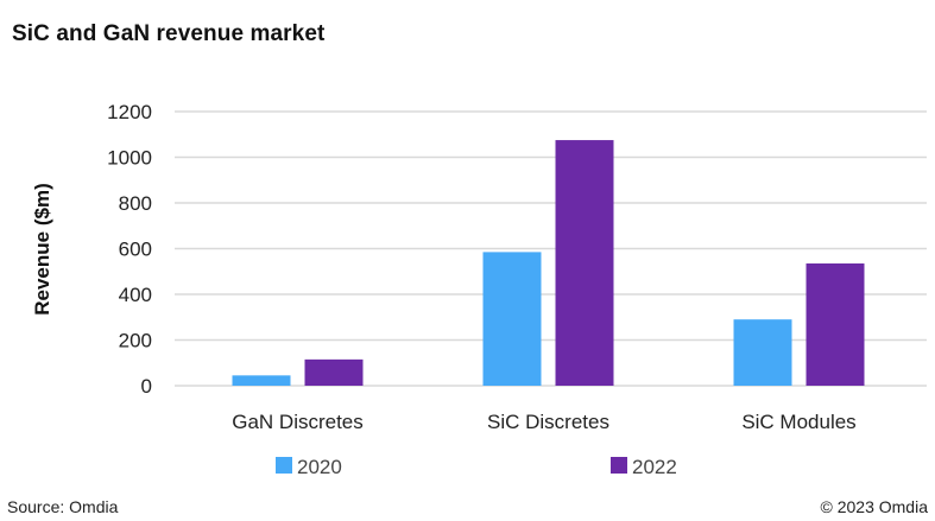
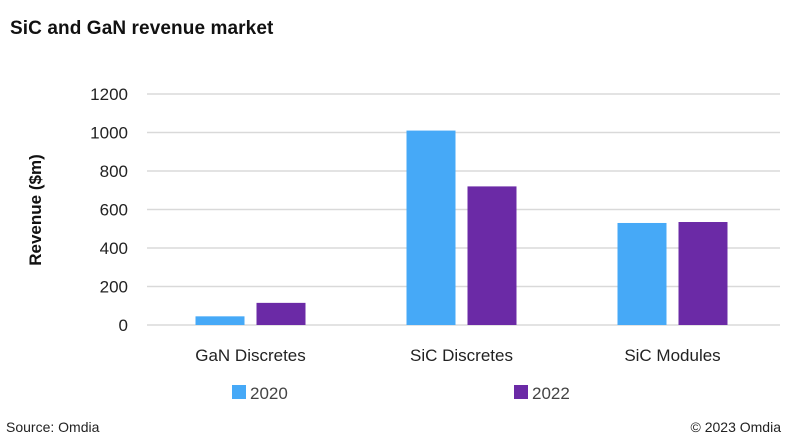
2020/SiC Discretes: 580 -> 1010
2022/SiC Discretes: 1080 -> 720
2020/SiC Modules: 290 -> 530
